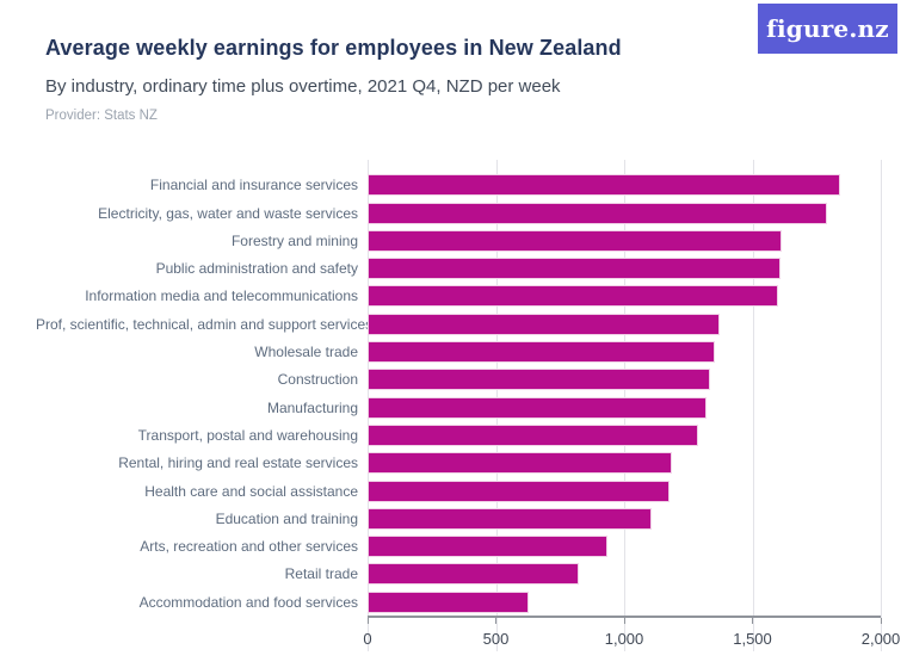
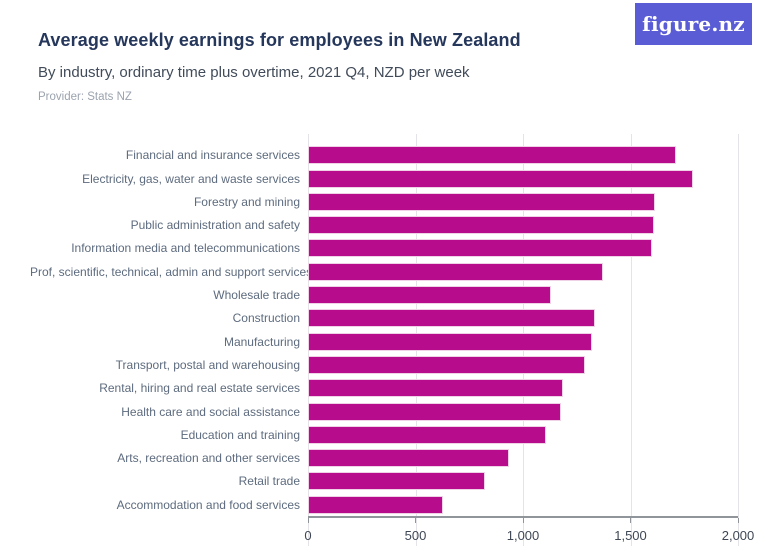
Financial and insurance services: 1840 -> 1710
Wholesale trade: 1360 -> 1130
